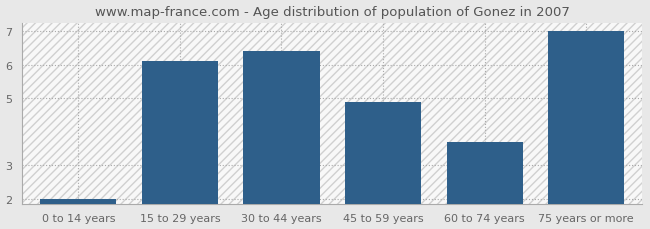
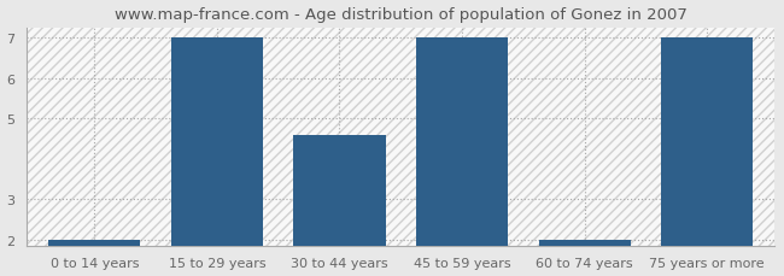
15 to 29 years: 6.1 -> 7.0
30 to 44 years: 6.4 -> 4.6
45 to 59 years: 4.9 -> 7.0
60 to 74 years: 3.7 -> 2.0
